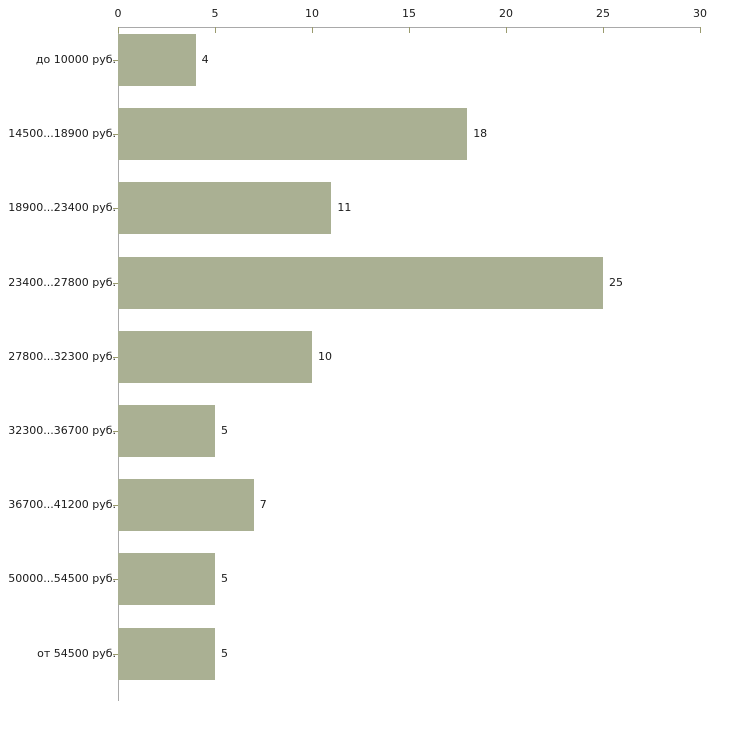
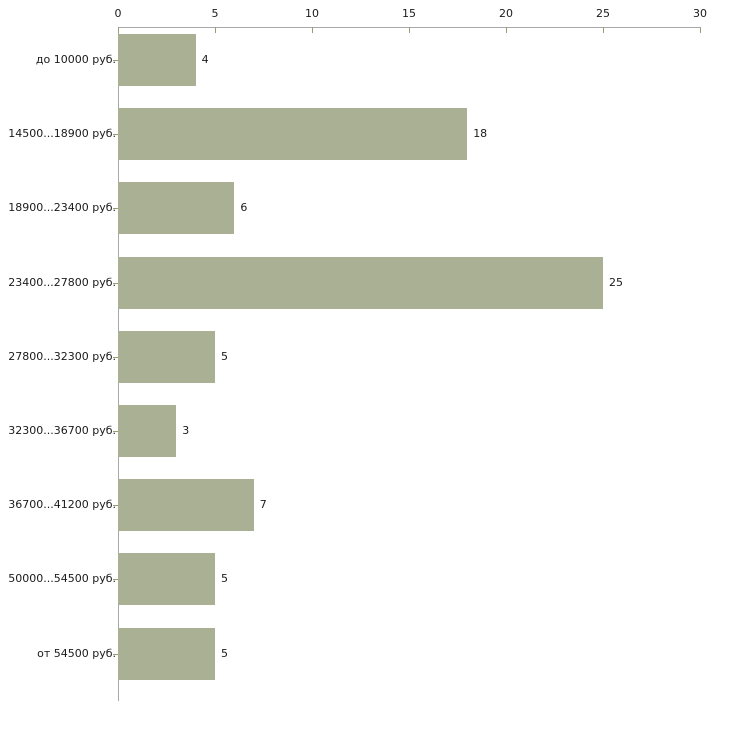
18900...23400 руб.: 11 -> 6
27800...32300 руб.: 10 -> 5
32300...36700 руб.: 5 -> 3
